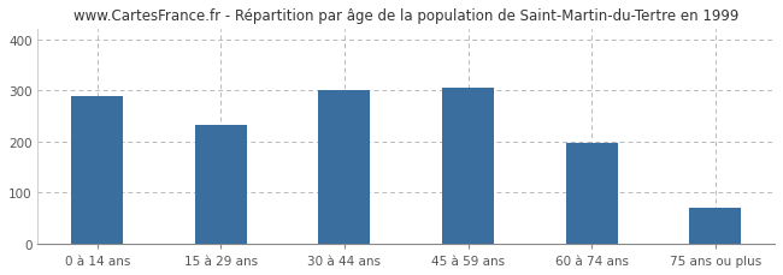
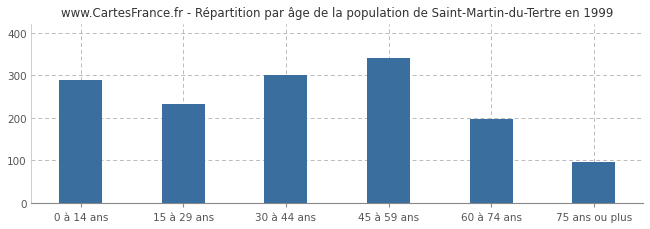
45 à 59 ans: 305 -> 340
75 ans ou plus: 70 -> 96
